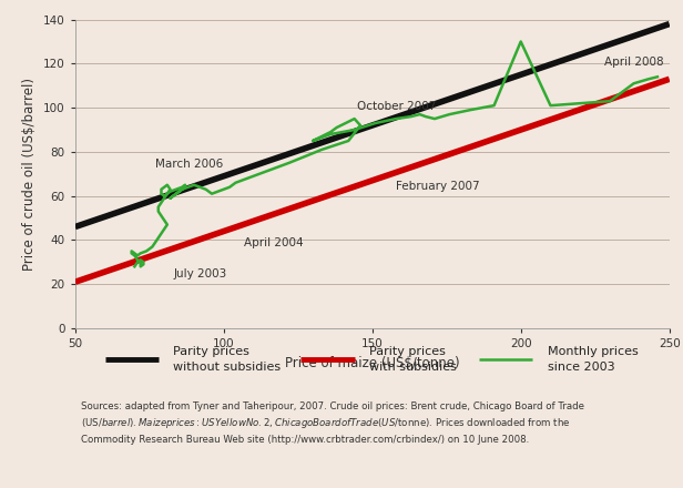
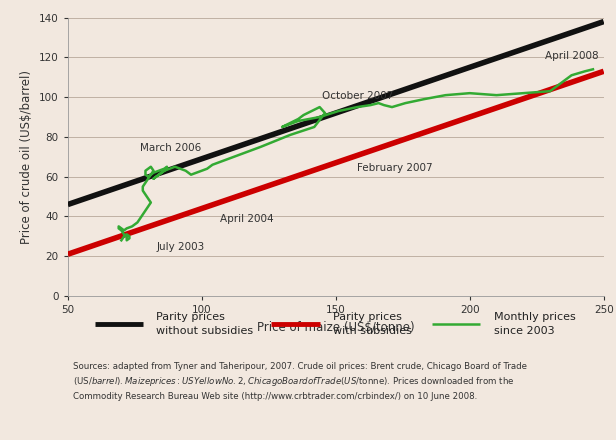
200: 130 -> 102
